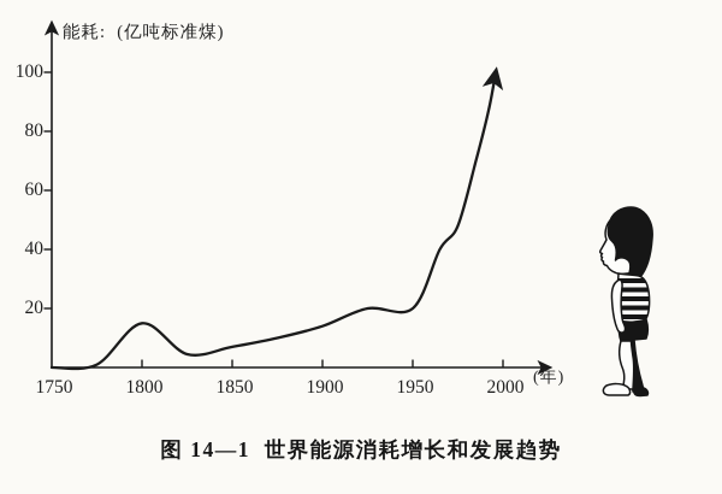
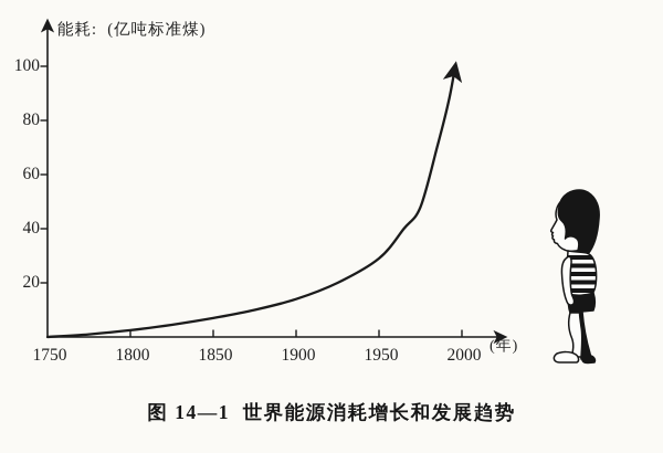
1800: 15 -> 2
1950: 20 -> 29
